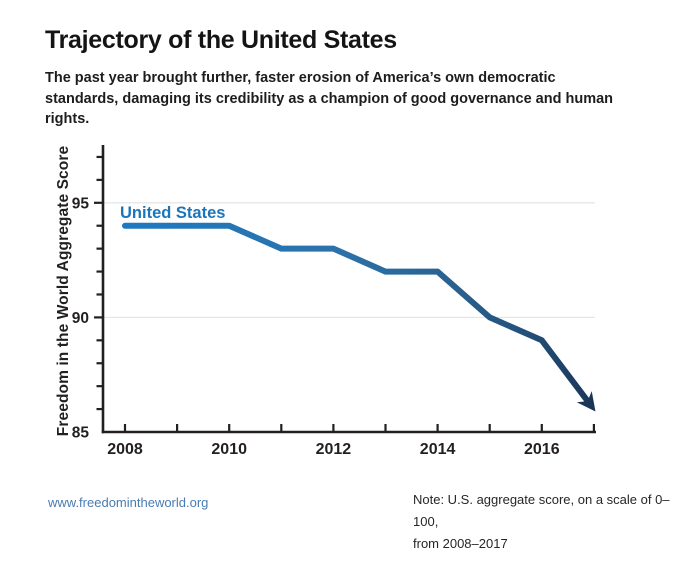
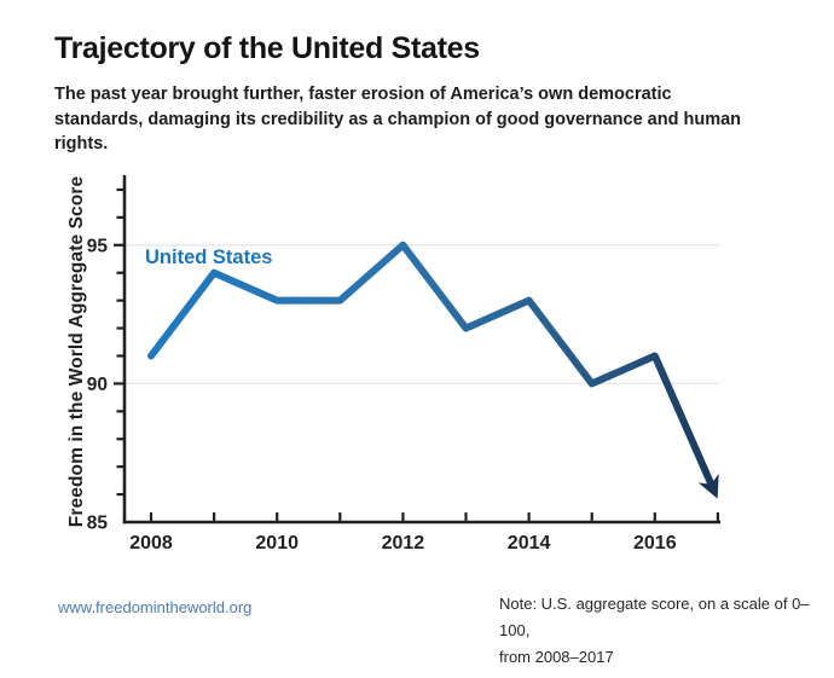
2008: 94 -> 91
2010: 94 -> 93
2012: 93 -> 95
2014: 92 -> 93
2016: 89 -> 91
